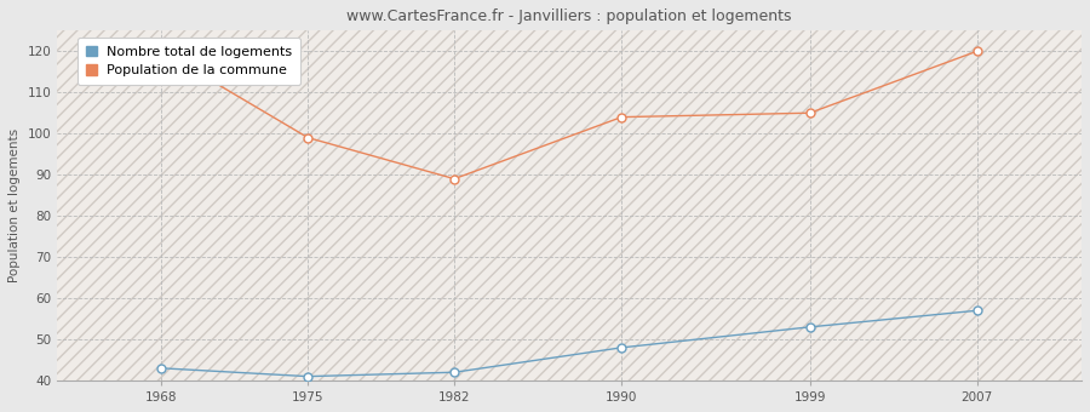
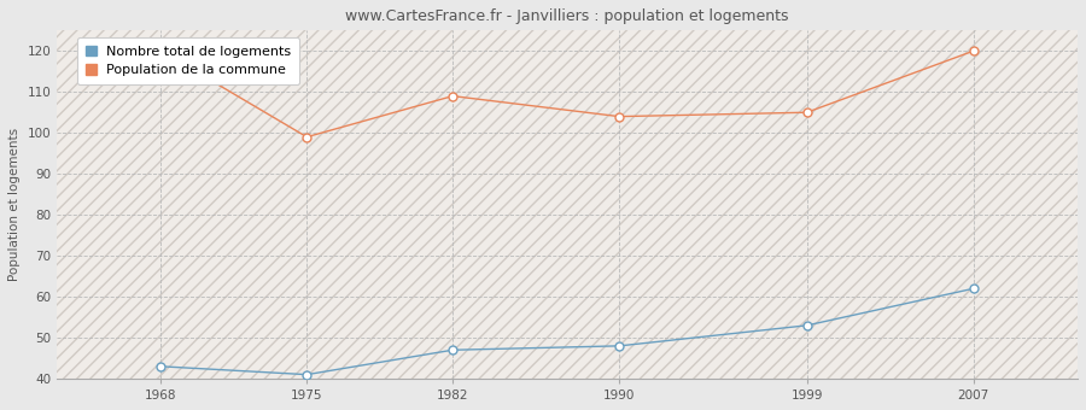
Nombre total de logements/1982: 42 -> 47
Population de la commune/1982: 89 -> 109
Nombre total de logements/2007: 57 -> 62
